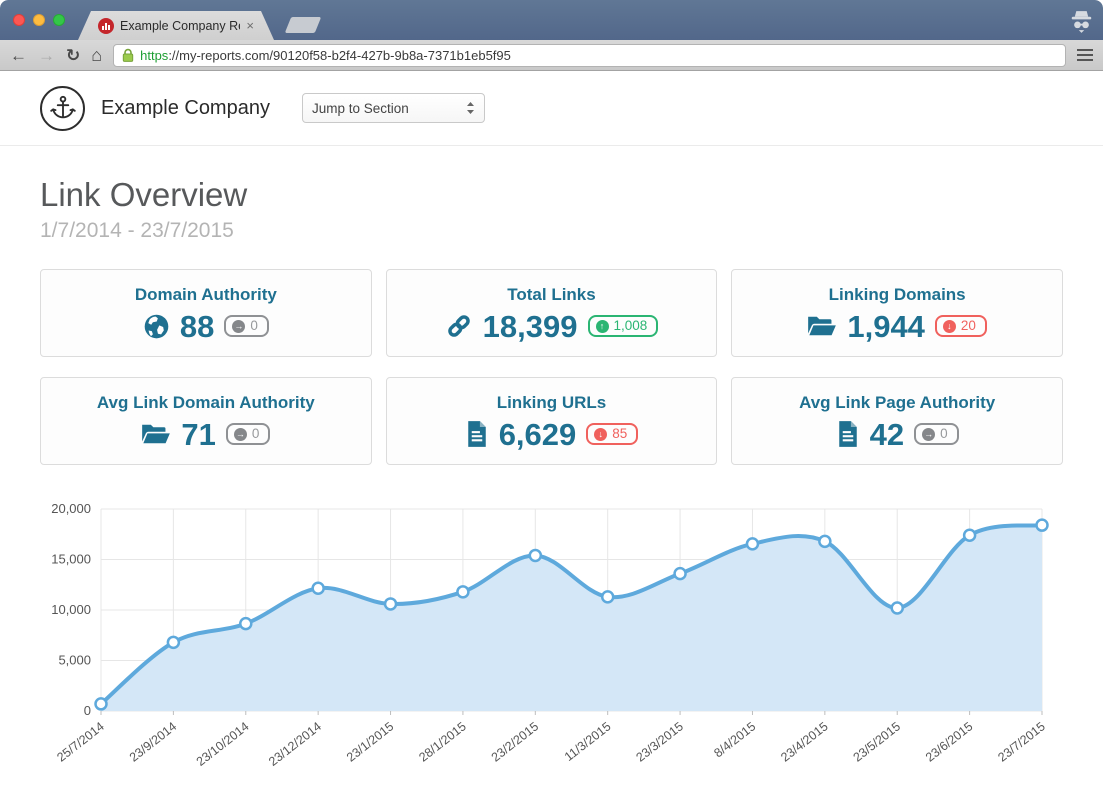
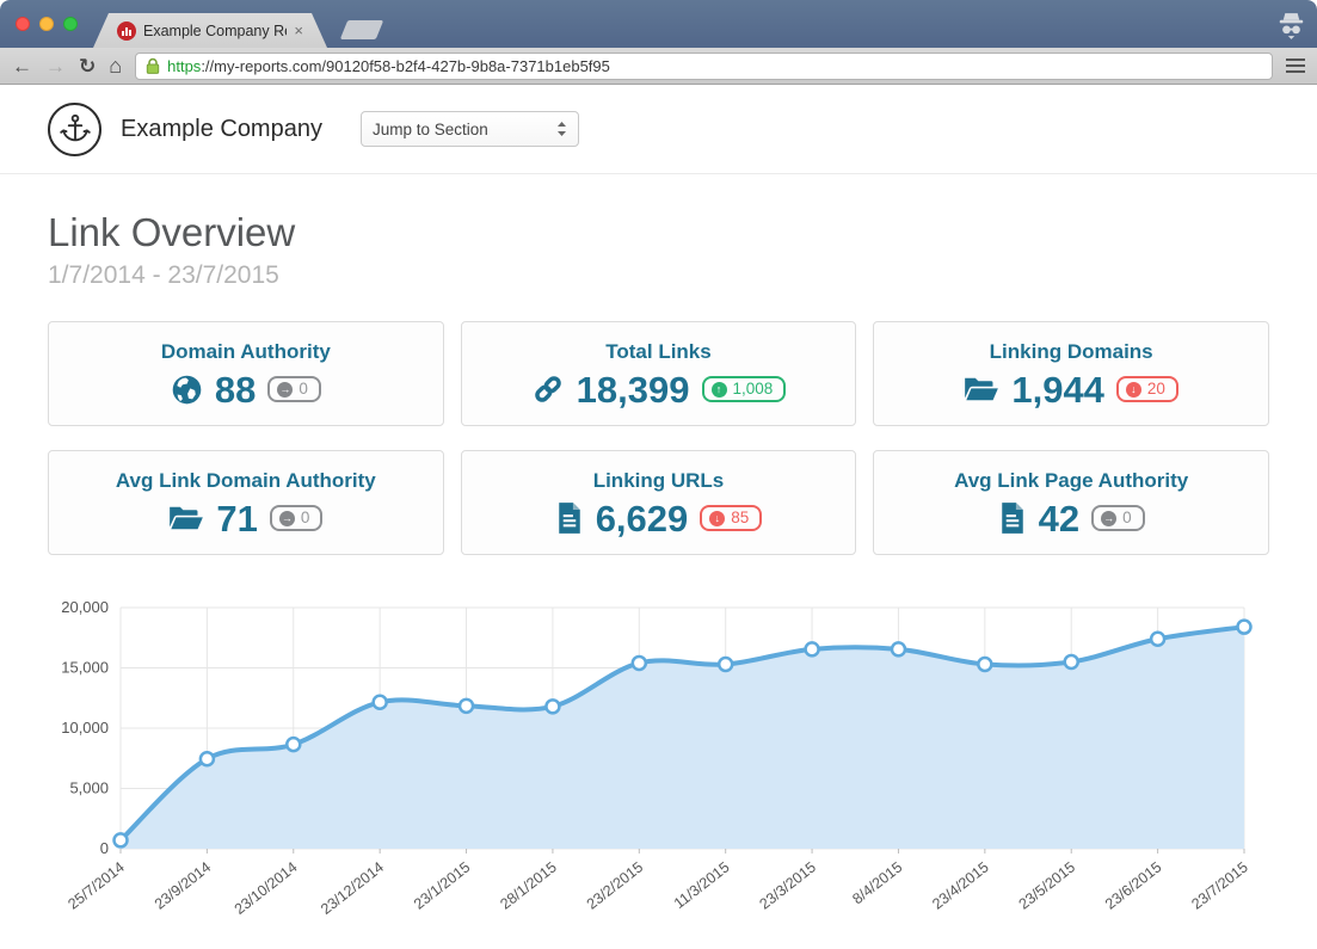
23/9/2014: 6800 -> 7400
23/1/2015: 10600 -> 11800
11/3/2015: 11300 -> 15300
23/3/2015: 13600 -> 16600
23/4/2015: 16800 -> 15300
23/5/2015: 10200 -> 15500
